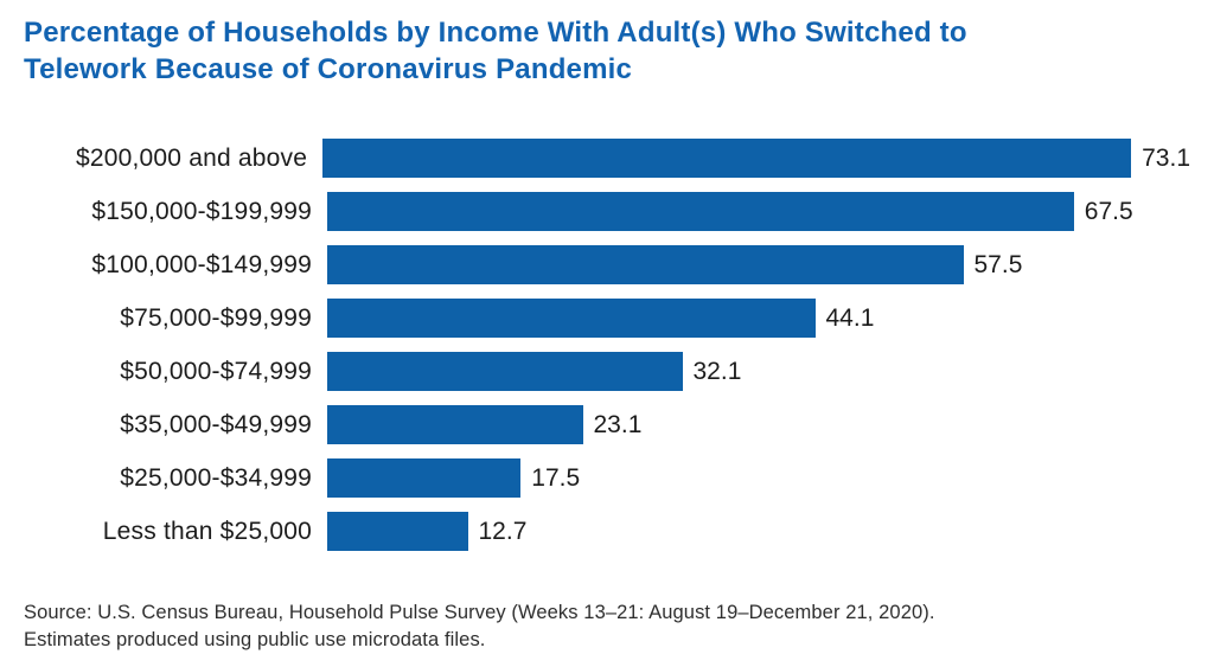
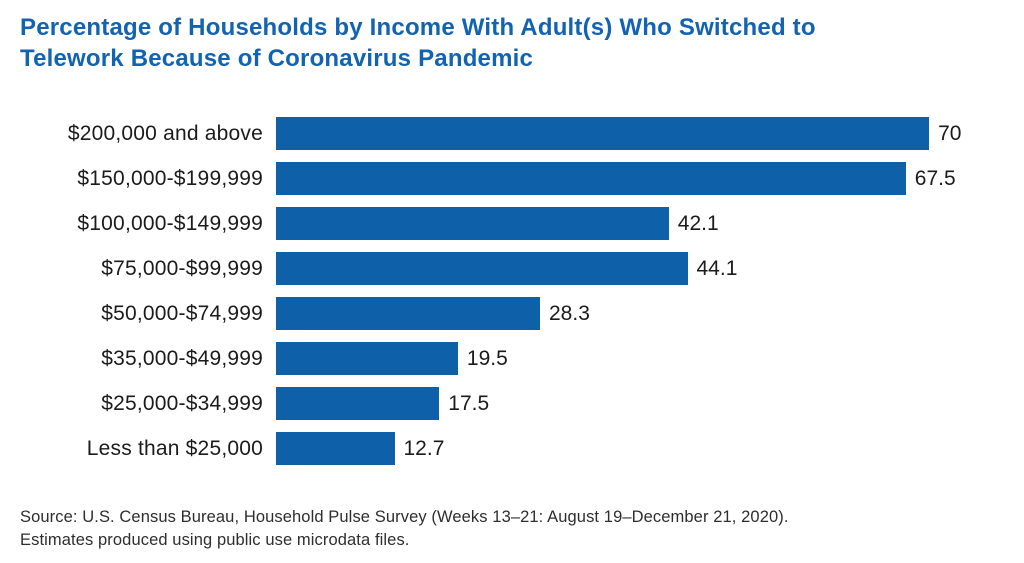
$200,000 and above: 73.1 -> 70
$100,000-$149,999: 57.5 -> 42.1
$50,000-$74,999: 32.1 -> 28.3
$35,000-$49,999: 23.1 -> 19.5
